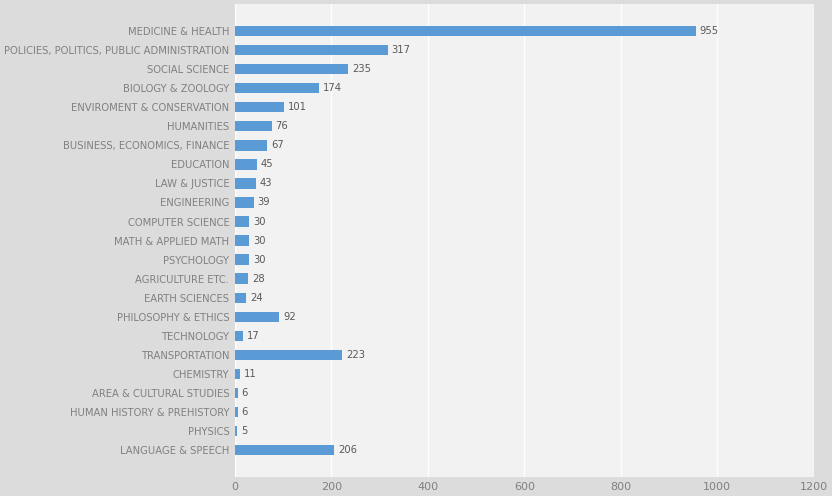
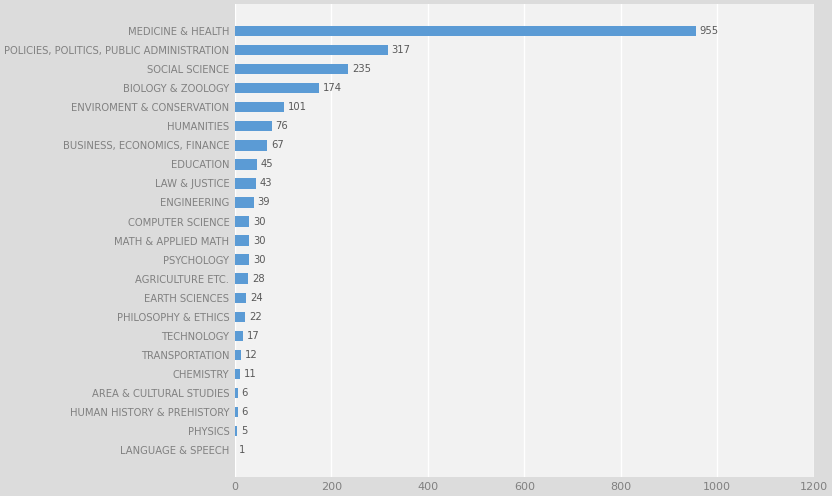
PHILOSOPHY & ETHICS: 92 -> 22
TRANSPORTATION: 223 -> 12
LANGUAGE & SPEECH: 206 -> 1
